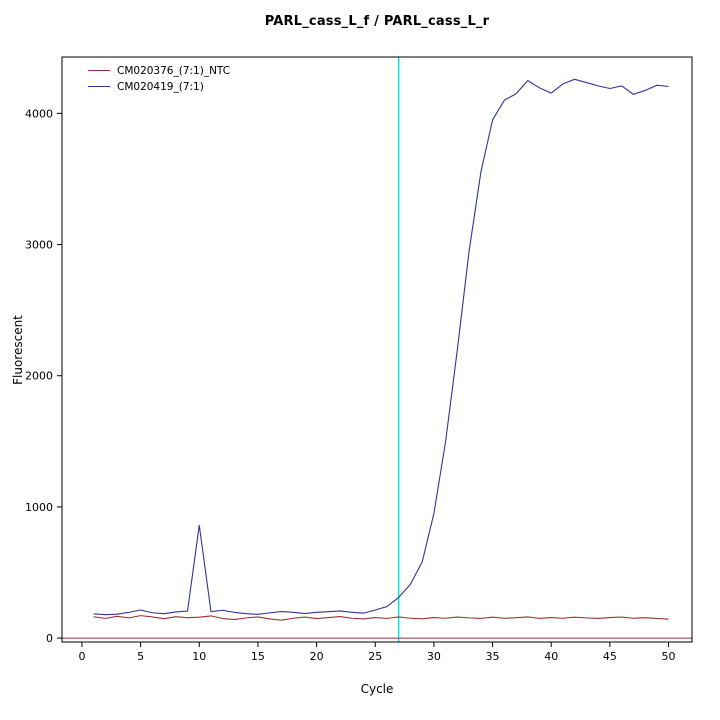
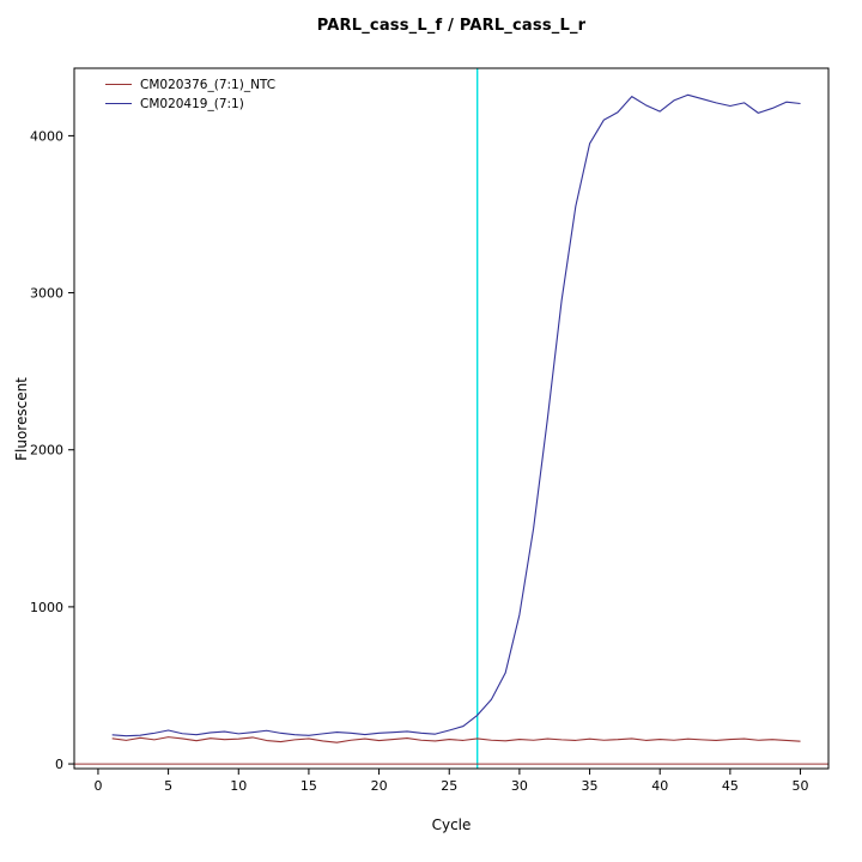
CM020419_(7:1)/10: 860 -> 190
